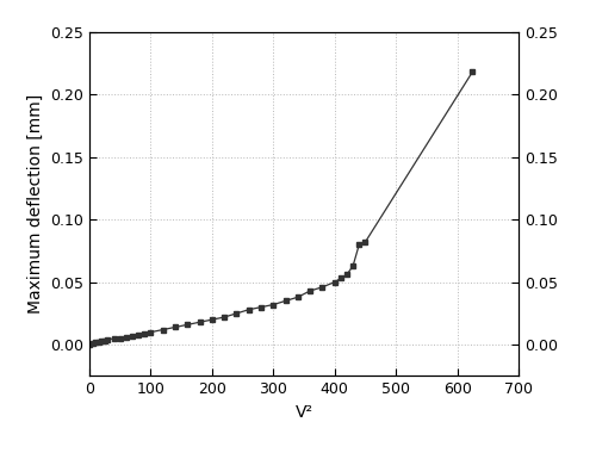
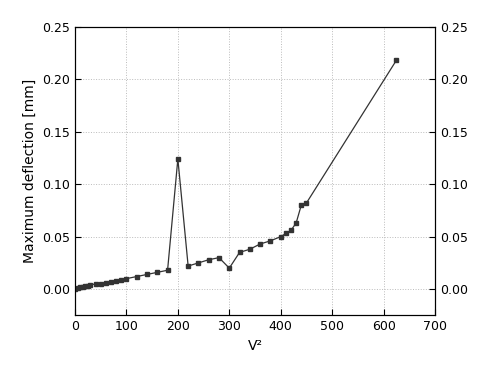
200: 0.020 -> 0.124
300: 0.032 -> 0.020
